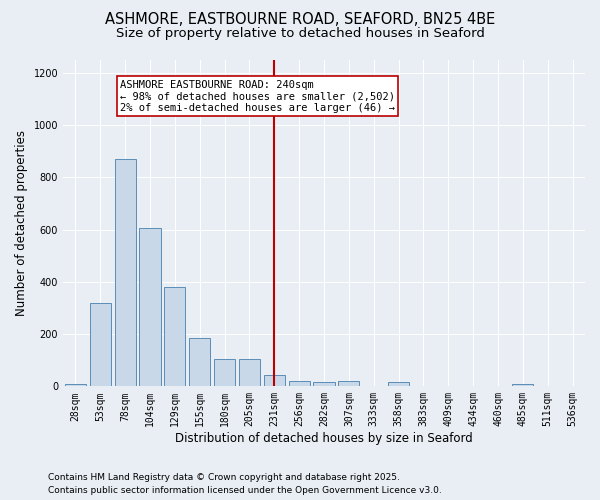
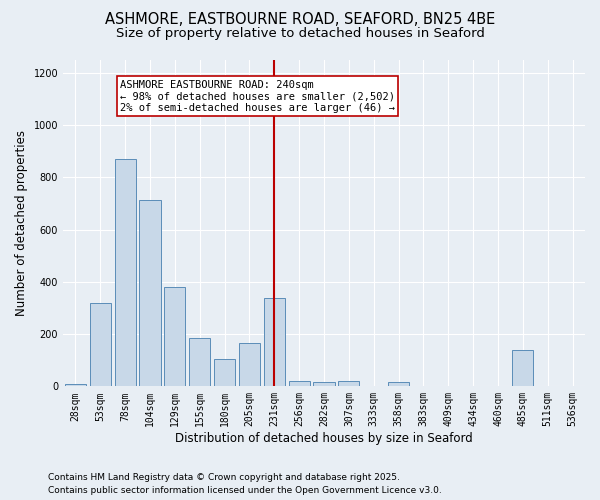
104sqm: 605 -> 715
205sqm: 105 -> 165
231sqm: 45 -> 340
485sqm: 10 -> 140
